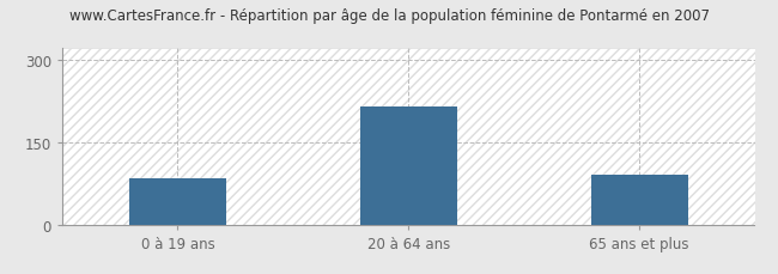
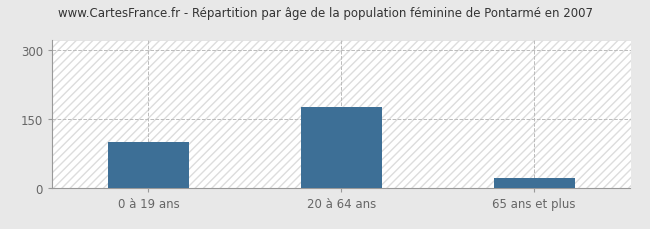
0 à 19 ans: 85 -> 100
20 à 64 ans: 215 -> 175
65 ans et plus: 90 -> 20
